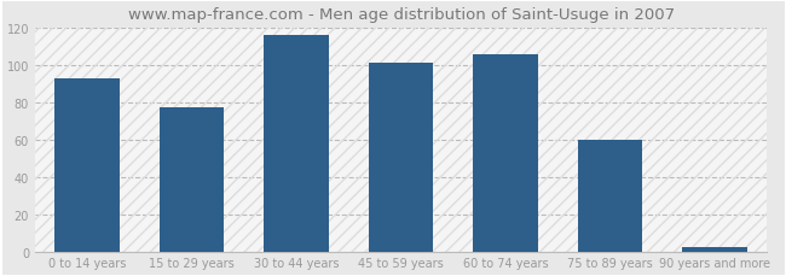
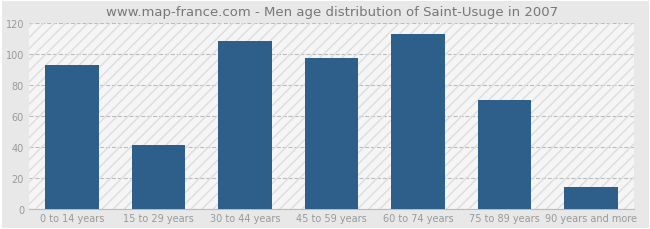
15 to 29 years: 77 -> 41
30 to 44 years: 116 -> 108
45 to 59 years: 101 -> 97
60 to 74 years: 106 -> 113
75 to 89 years: 60 -> 70
90 years and more: 2 -> 14
